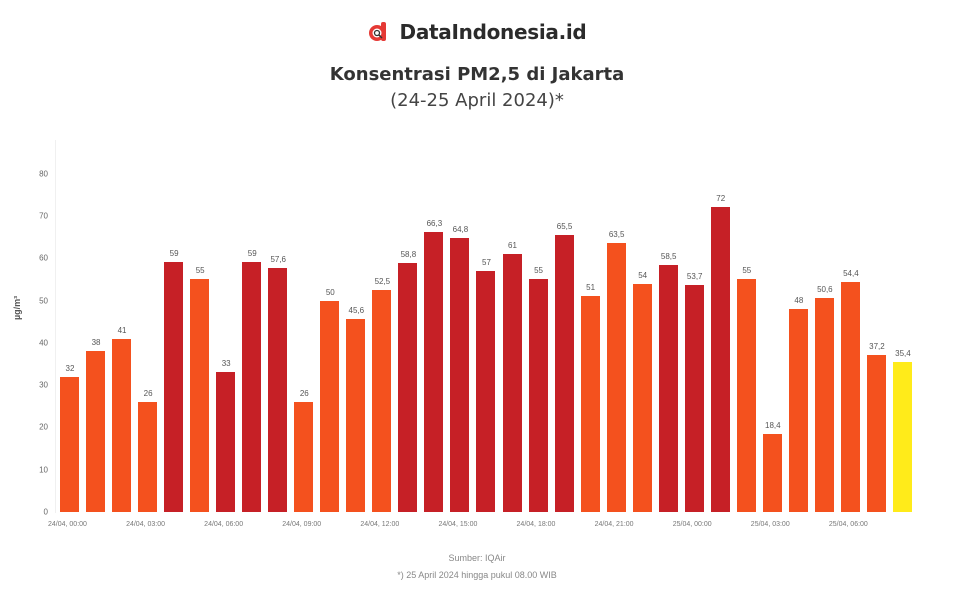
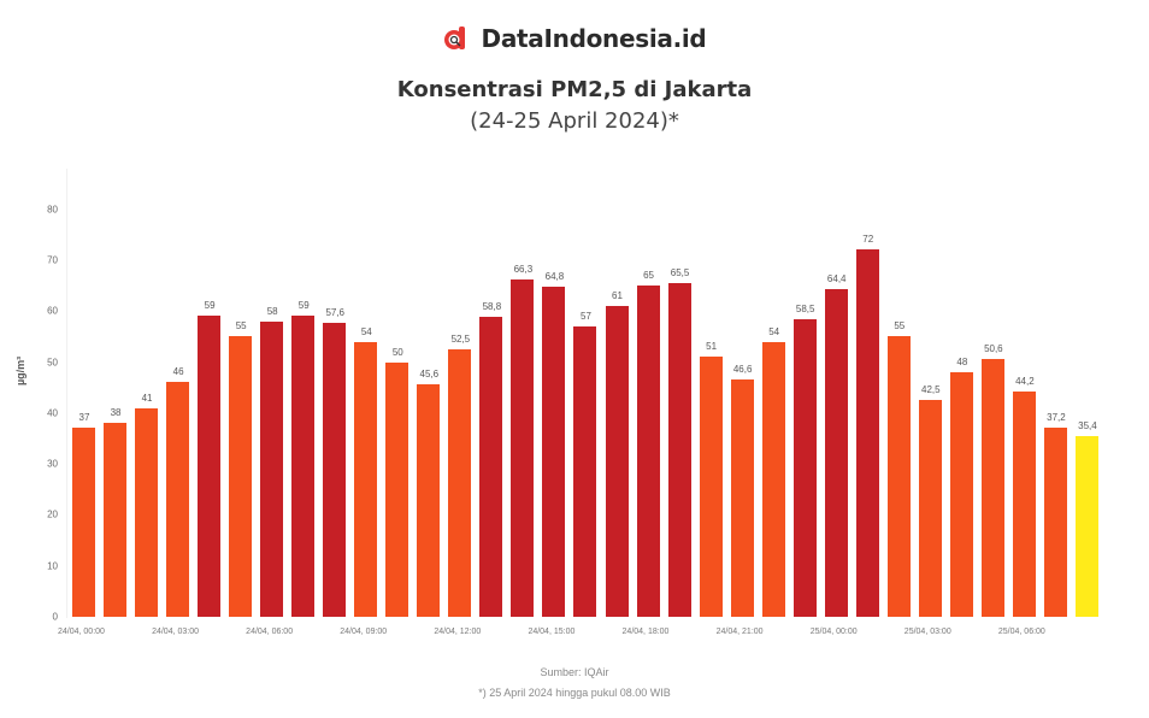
24/04, 00:00: 32 -> 37
24/04, 03:00: 26 -> 46
24/04, 06:00: 33 -> 58
24/04, 09:00: 26 -> 54
24/04, 18:00: 55 -> 65
24/04, 21:00: 63,5 -> 46,6
25/04, 00:00: 53,7 -> 64,4
25/04, 03:00: 18,4 -> 42,5
25/04, 06:00: 54,4 -> 44,2
